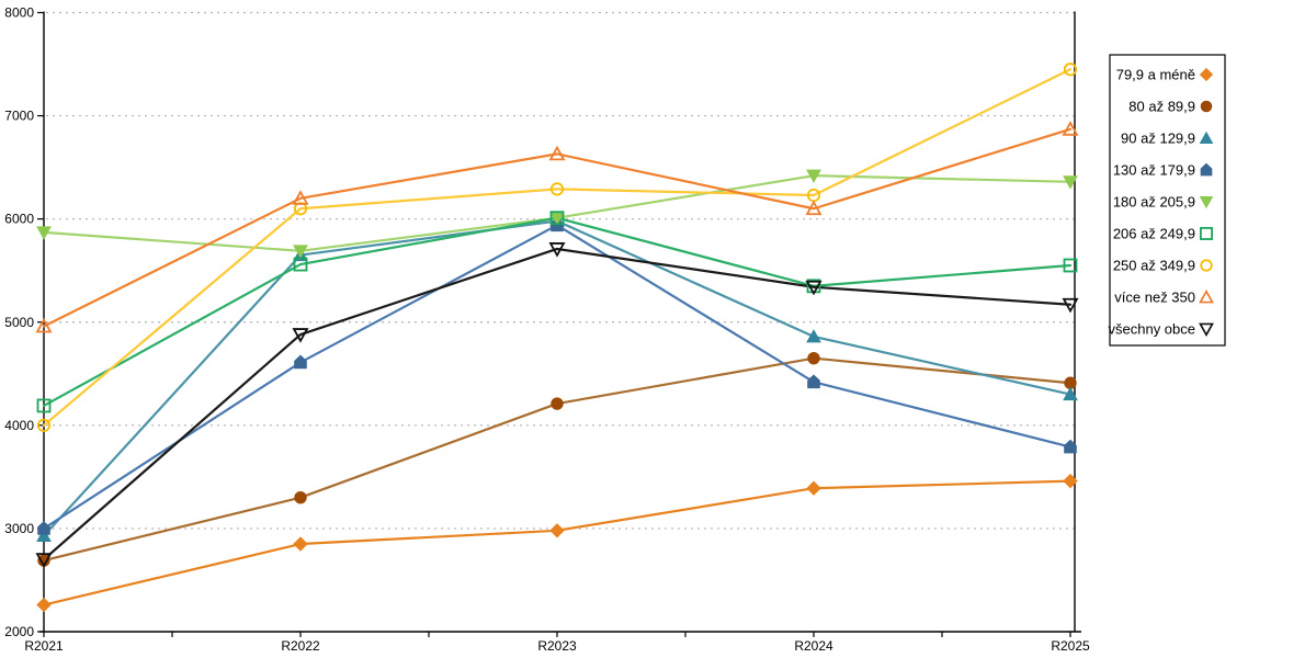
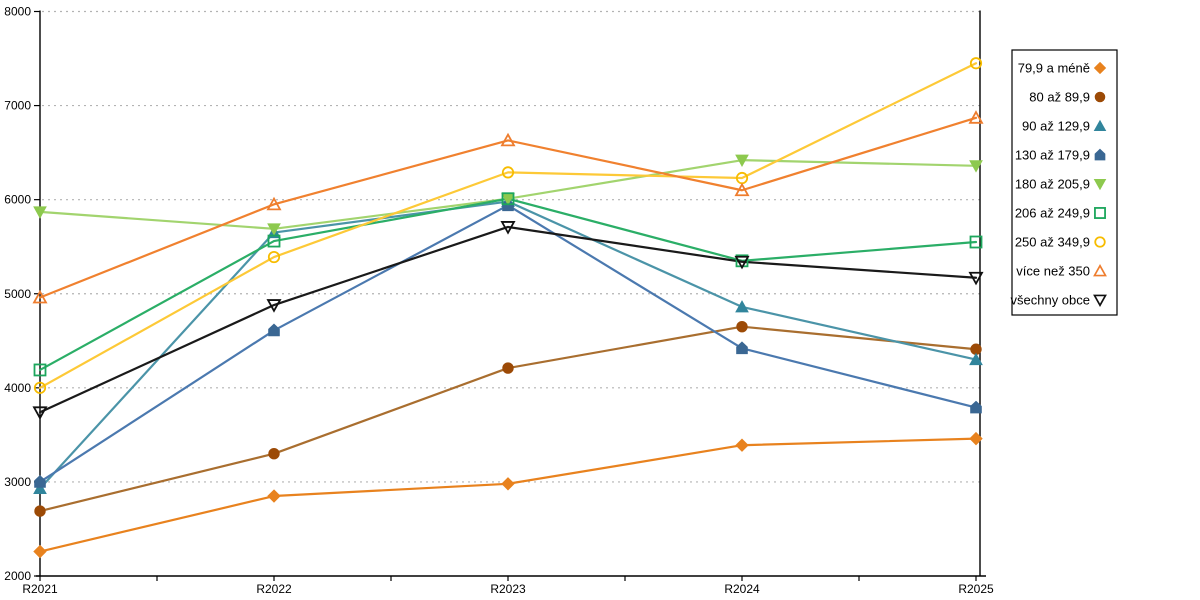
všechny obce/R2021: 2700 -> 3700
250 až 349,9/R2022: 6100 -> 5400
více než 350/R2022: 6200 -> 6000
